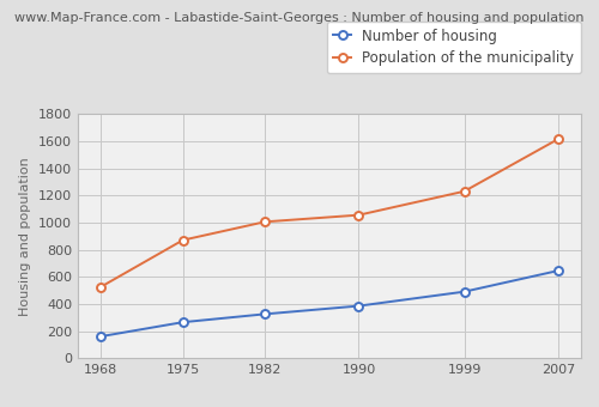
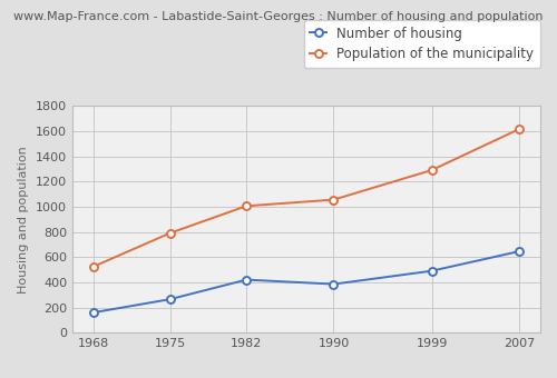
Population of the municipality/1975: 870 -> 790
Number of housing/1982: 320 -> 420
Population of the municipality/1999: 1230 -> 1290
